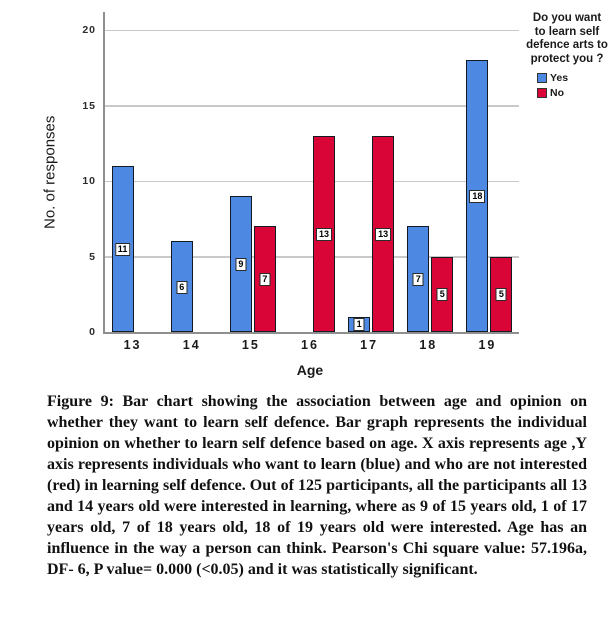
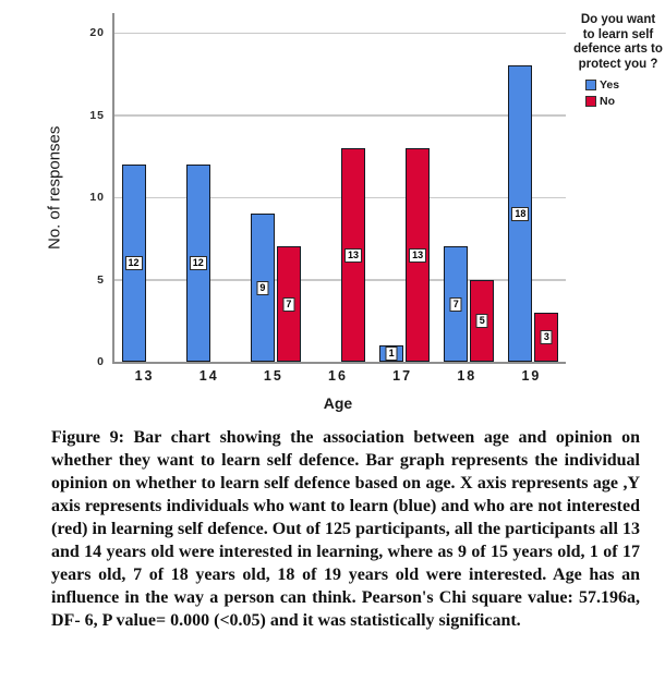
Yes/13: 11 -> 12
Yes/14: 6 -> 12
No/19: 5 -> 3
